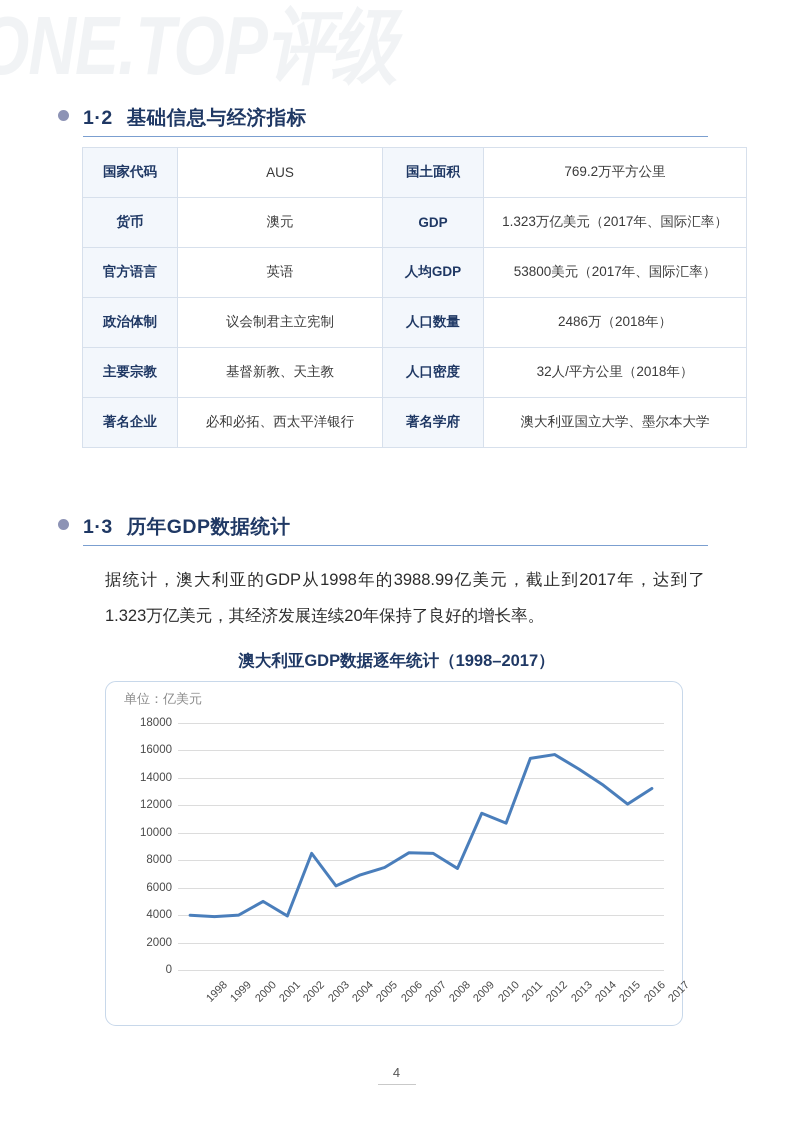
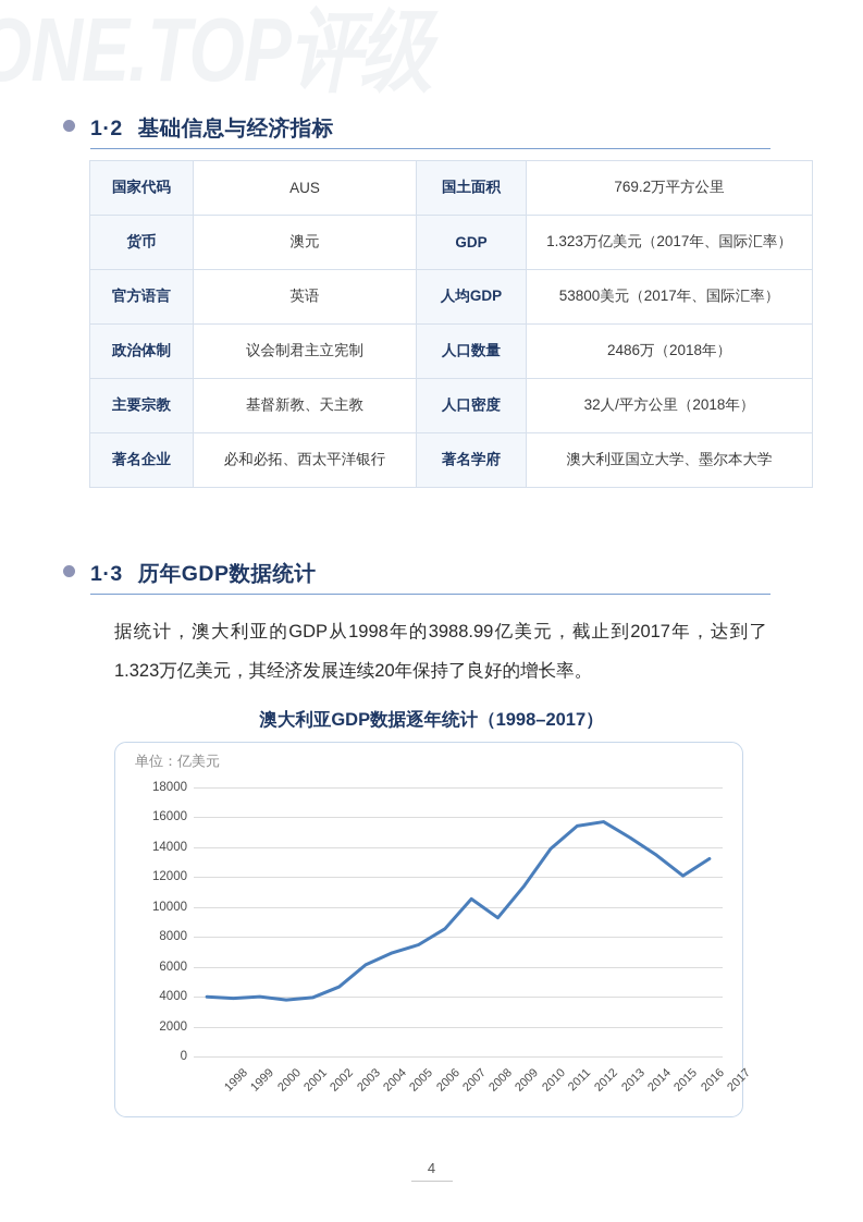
2001: 5000 -> 3800
2003: 8500 -> 4700
2008: 8500 -> 10500
2009: 7400 -> 9300
2011: 10700 -> 13900
